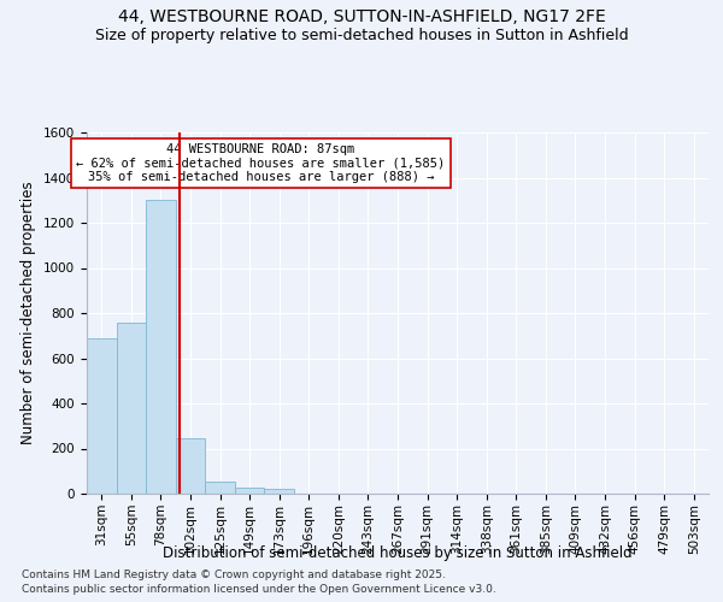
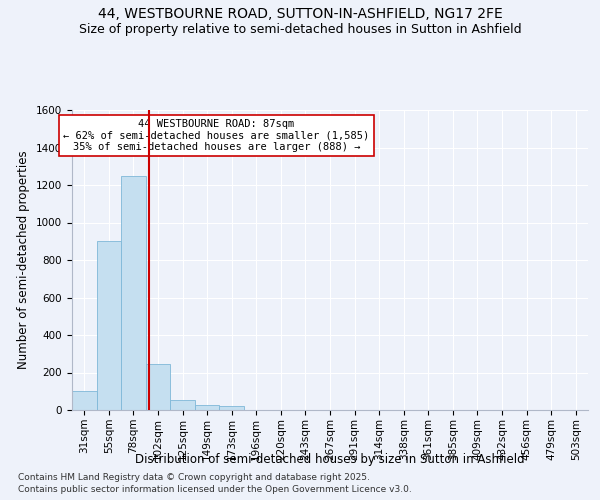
31sqm: 690 -> 100
55sqm: 760 -> 900
78sqm: 1300 -> 1250
